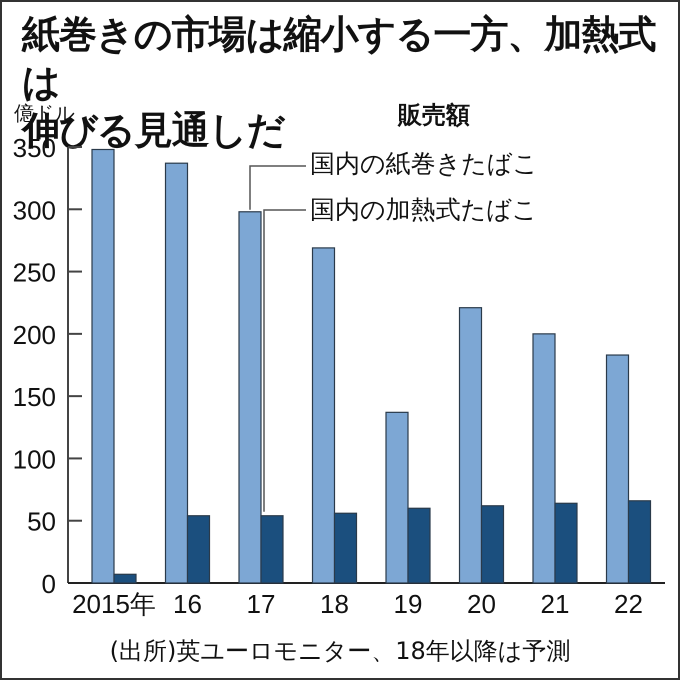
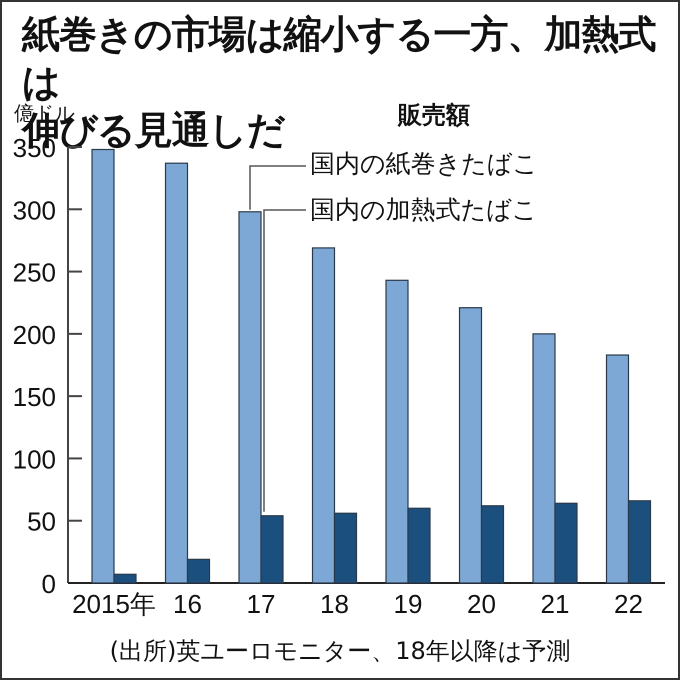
国内の加熱式たばこ/16: 54 -> 19
国内の紙巻きたばこ/19: 137 -> 243
